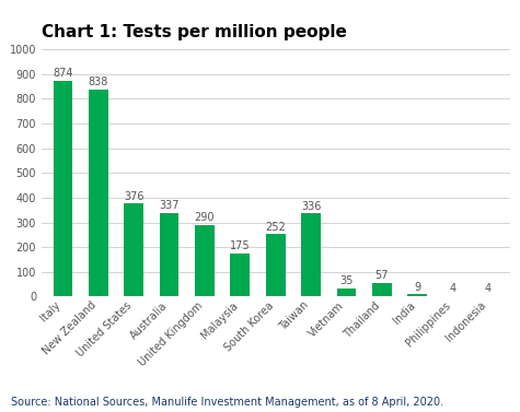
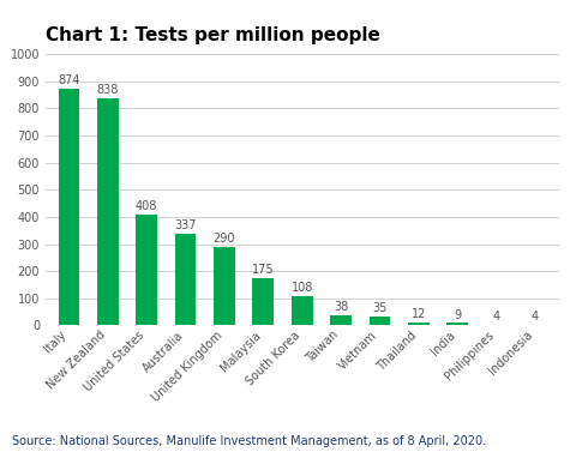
United States: 376 -> 408
South Korea: 252 -> 108
Taiwan: 336 -> 38
Thailand: 57 -> 12
